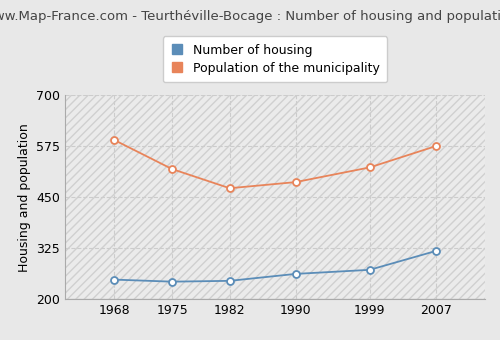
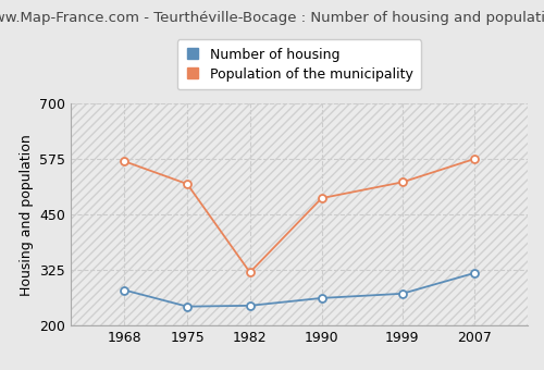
Number of housing/1968: 248 -> 280
Population of the municipality/1968: 590 -> 570
Population of the municipality/1982: 472 -> 320
